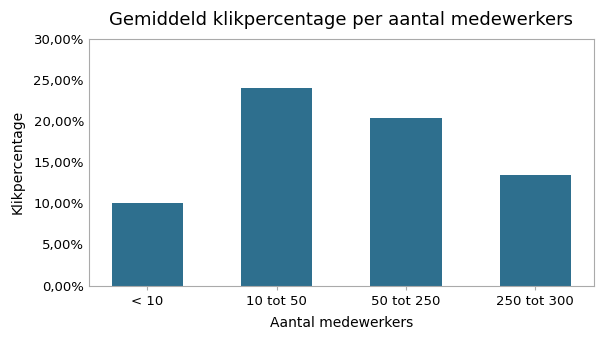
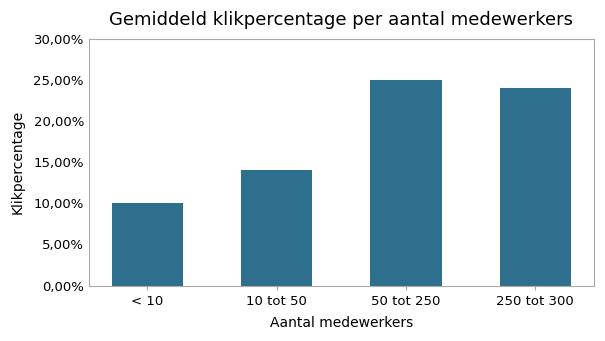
10 tot 50: 24,0% -> 14,0%
50 tot 250: 20,4% -> 25,1%
250 tot 300: 13,4% -> 24,0%
